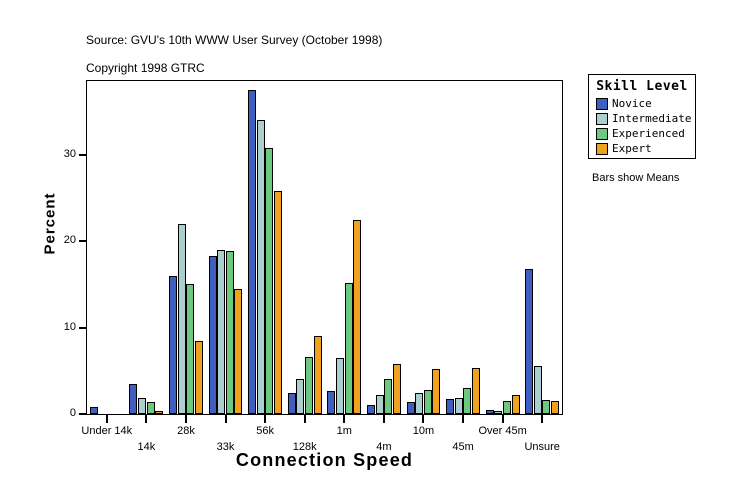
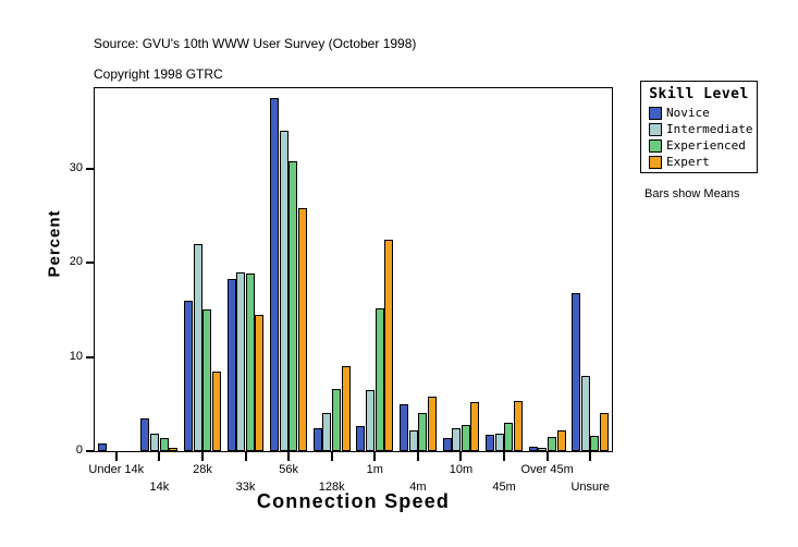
Novice/4m: 1 -> 5
Intermediate/Unsure: 6 -> 8
Expert/Unsure: 2 -> 4
